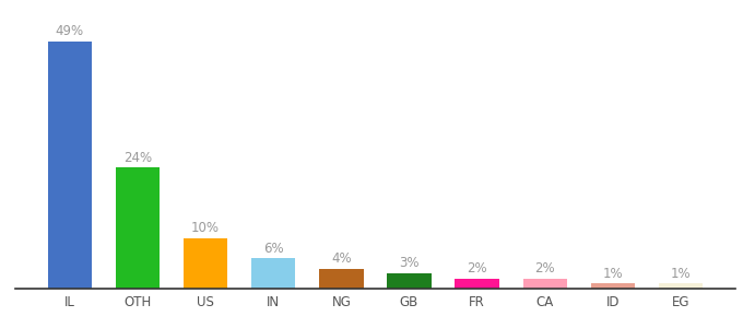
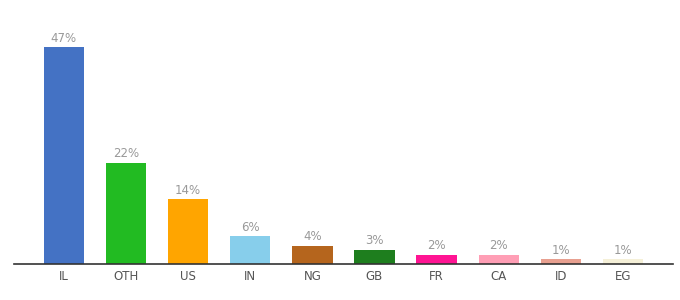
IL: 49% -> 47%
OTH: 24% -> 22%
US: 10% -> 14%
